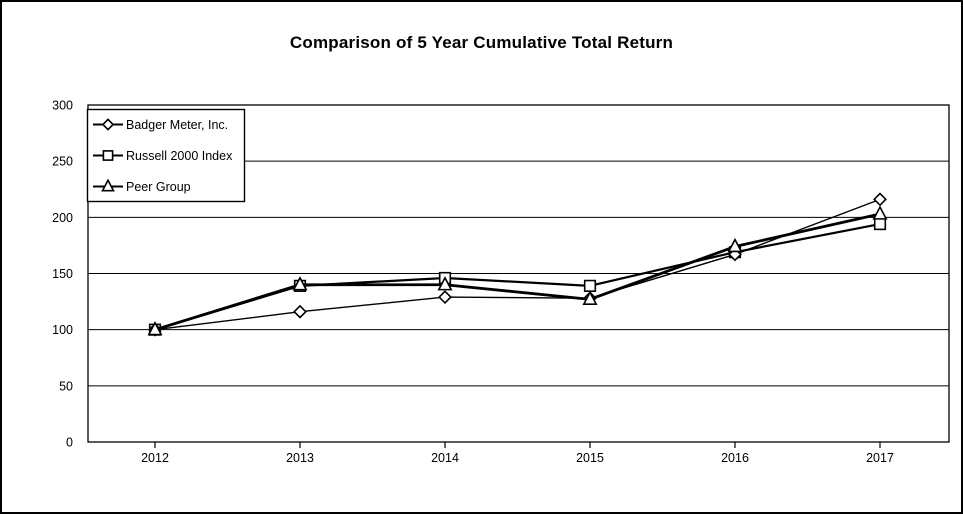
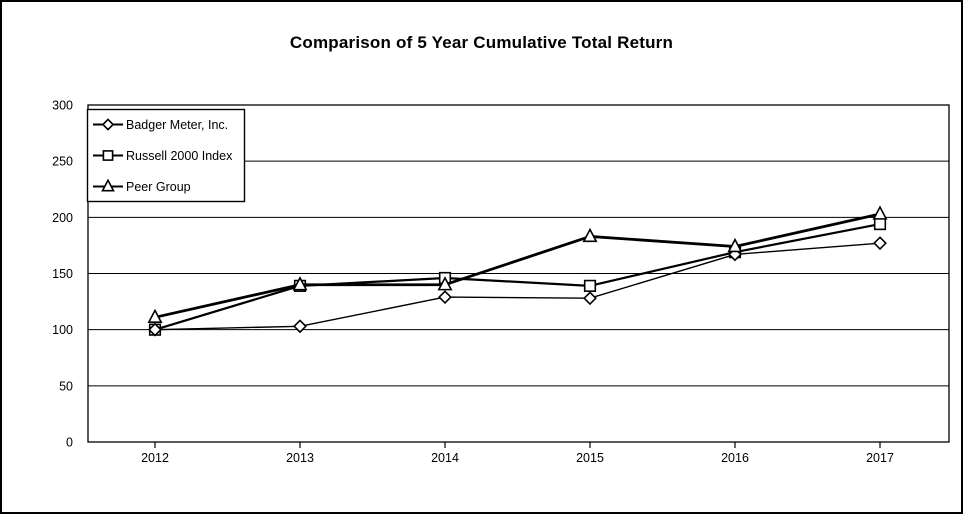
Peer Group/2012: 100 -> 111
Badger Meter, Inc./2013: 116 -> 103
Peer Group/2015: 127 -> 183
Badger Meter, Inc./2017: 216 -> 177
